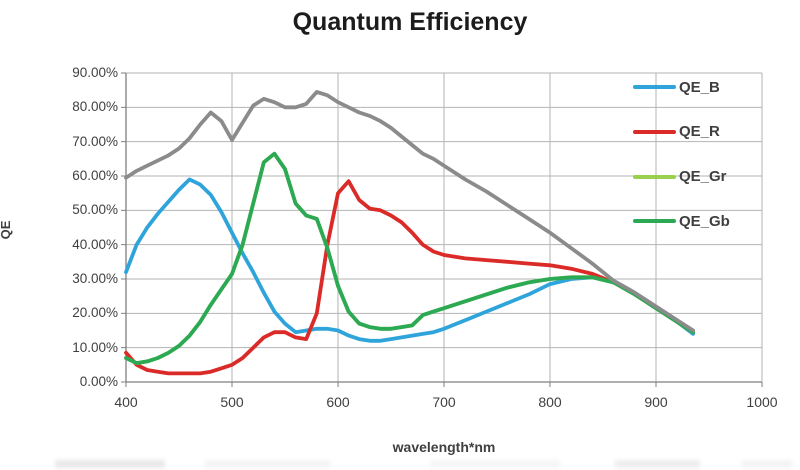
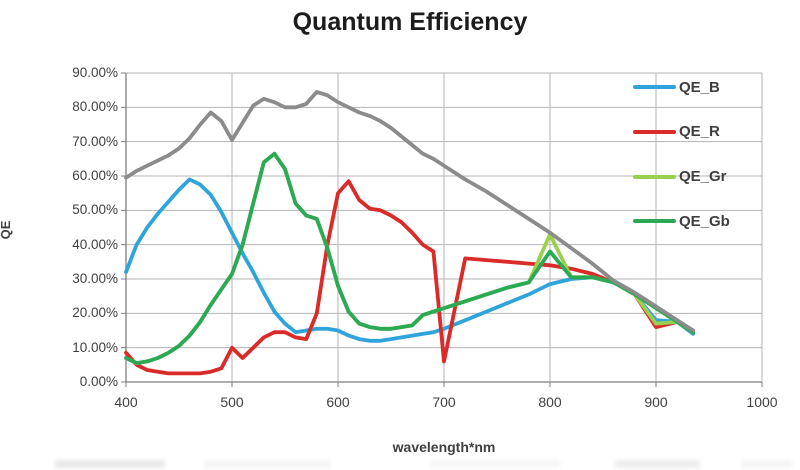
QE_R/500: 5% -> 10%
QE_R/700: 37% -> 6%
QE_Gr/800: 30% -> 43%
QE_Gb/800: 30% -> 38%
QE_B/900: 22% -> 18%
QE_R/900: 22% -> 16%
QE_Gr/900: 22% -> 17%
